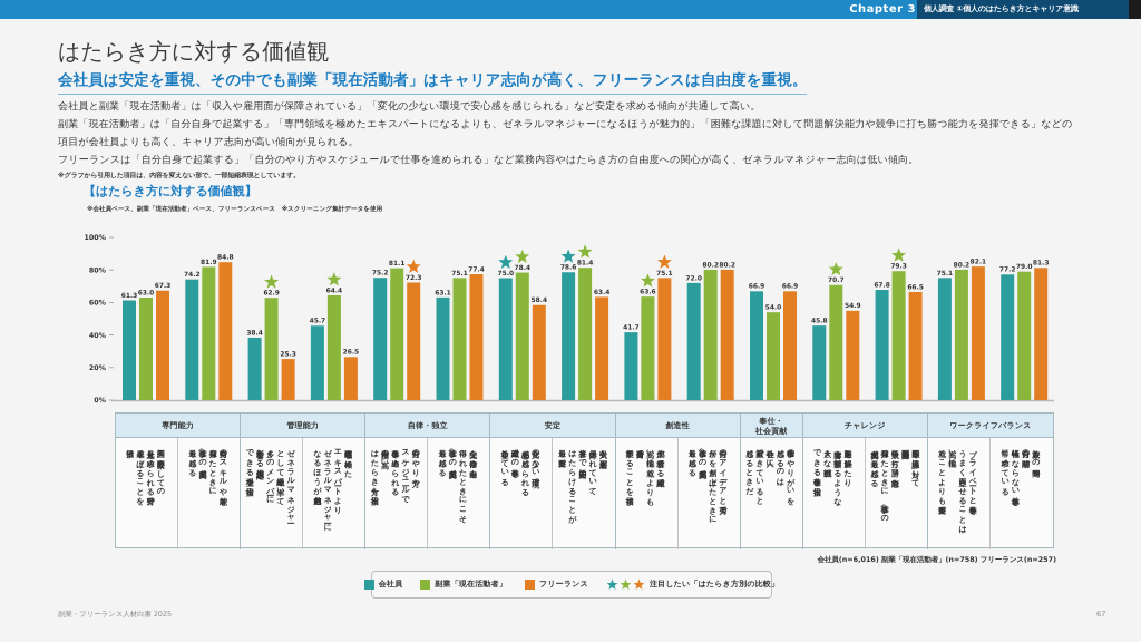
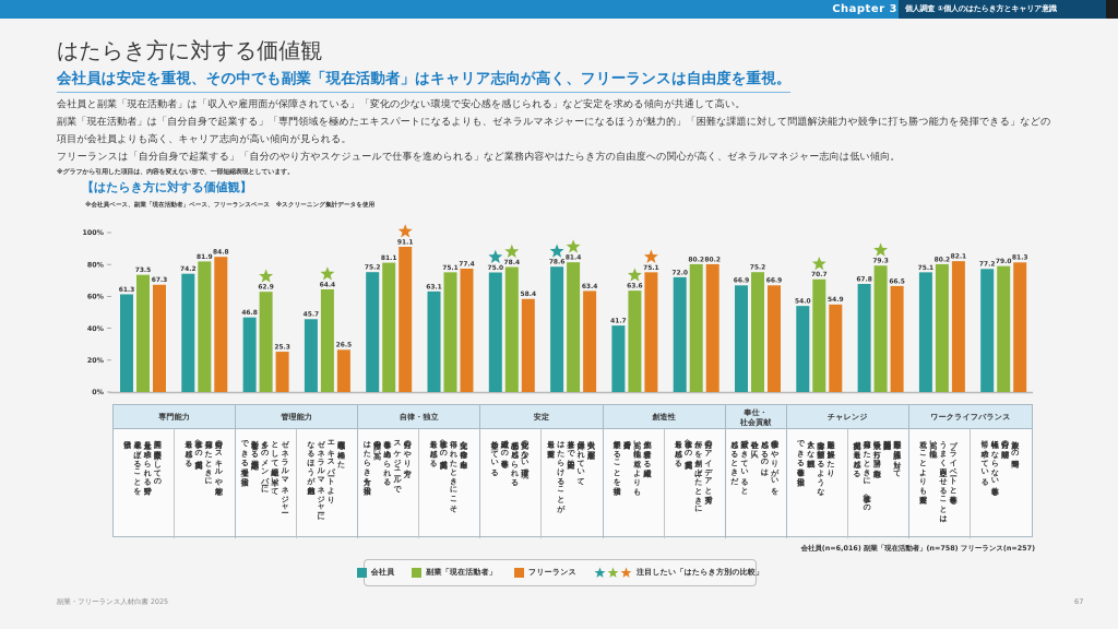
副業「現在活動者」/周囲に専門家としての意見を求められる分野で成果を上げることを目指す: 63.0 -> 73.5
会社員/ゼネラルマネジャーとして組織を率いて、多くのメンバーに影響する意思決定ができる立場を目指す: 38.4 -> 46.8
フリーランス/自分のやり方やスケジュールで仕事を進められる、自由度の高いはたらき方を目指す: 72.3 -> 91.1
副業「現在活動者」/仕事のやりがいを感じるのは、社会や人に貢献できていると感じるときだ: 54.0 -> 75.2
会社員/難題を解決したり、障害を打開するような、大きな挑戦ができる仕事を目指す: 45.8 -> 54.0
